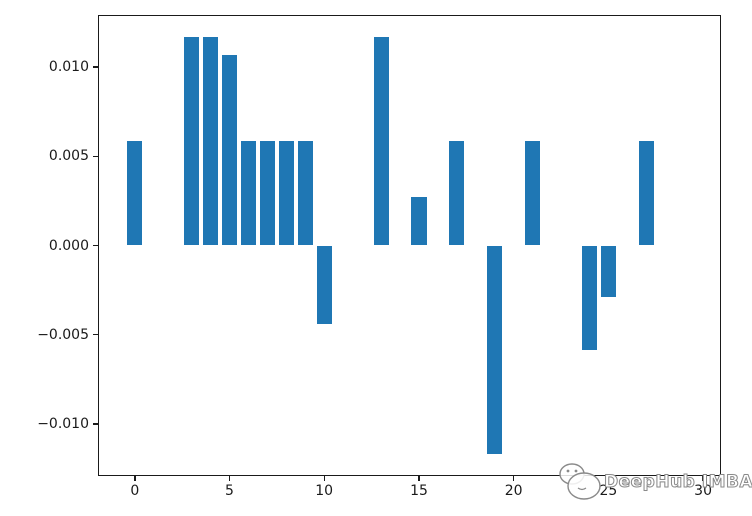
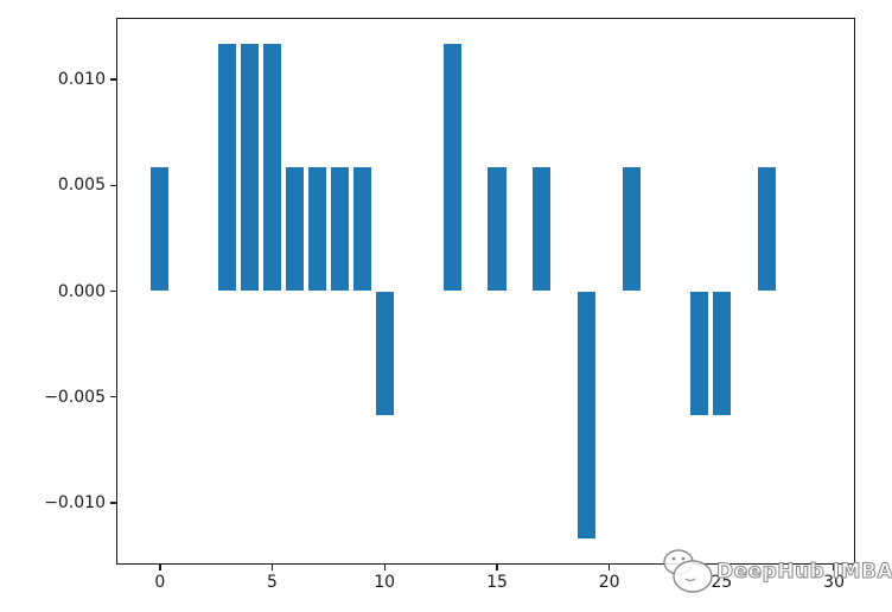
5: 0.0107 -> 0.0117
10: -0.0044 -> -0.0059
15: 0.0027 -> 0.0059
25: -0.0029 -> -0.0059
